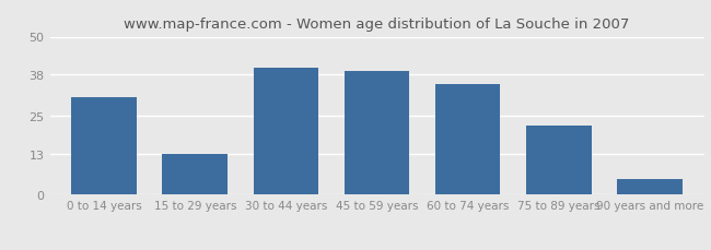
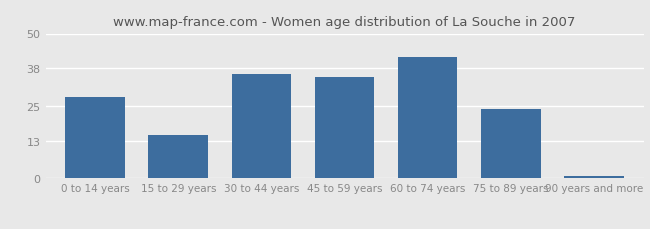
0 to 14 years: 31 -> 28
15 to 29 years: 13 -> 15
30 to 44 years: 40 -> 36
45 to 59 years: 39 -> 35
60 to 74 years: 35 -> 42
75 to 89 years: 22 -> 24
90 years and more: 5 -> 1
